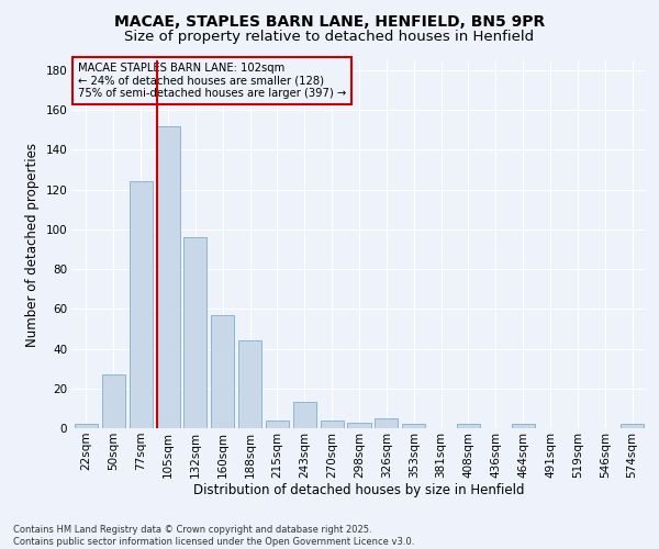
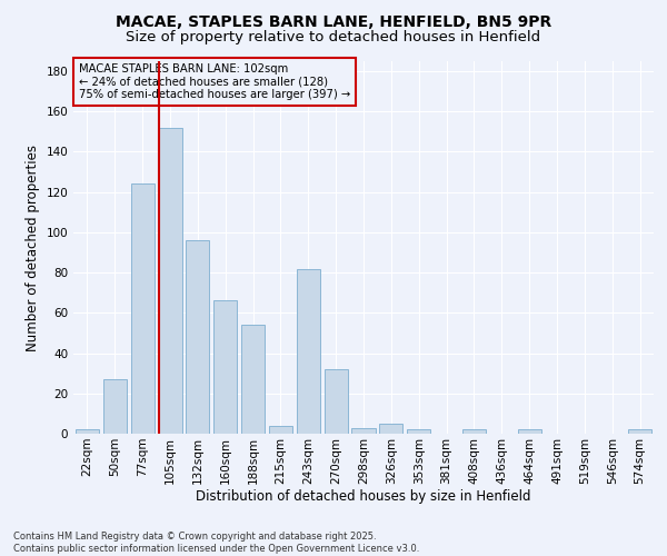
160sqm: 57 -> 66
188sqm: 44 -> 54
243sqm: 13 -> 82
270sqm: 4 -> 32
